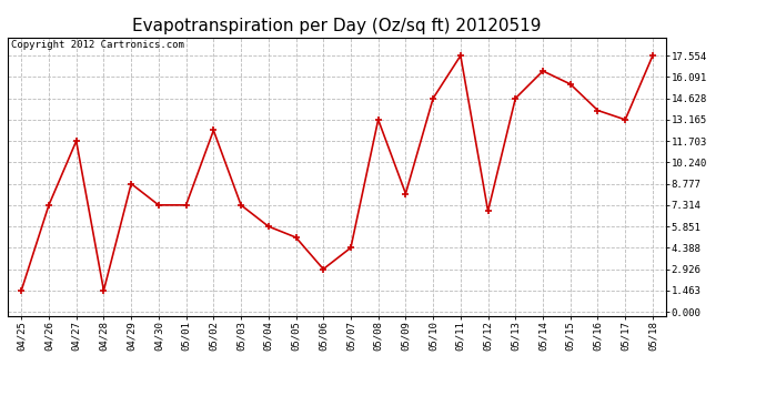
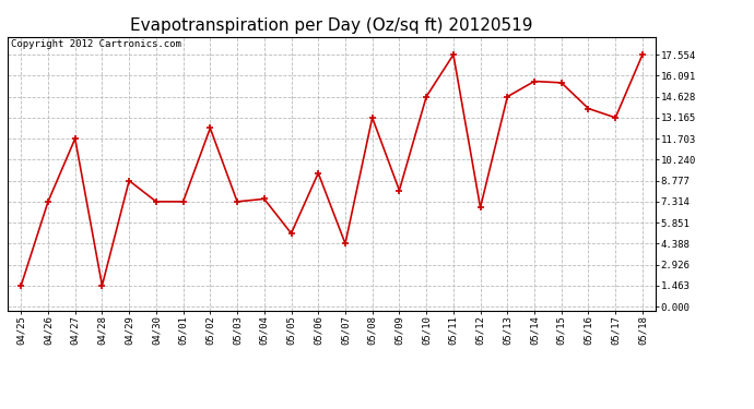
05/04: 5.9 -> 7.5
05/06: 2.9 -> 9.3
05/14: 16.5 -> 15.7
